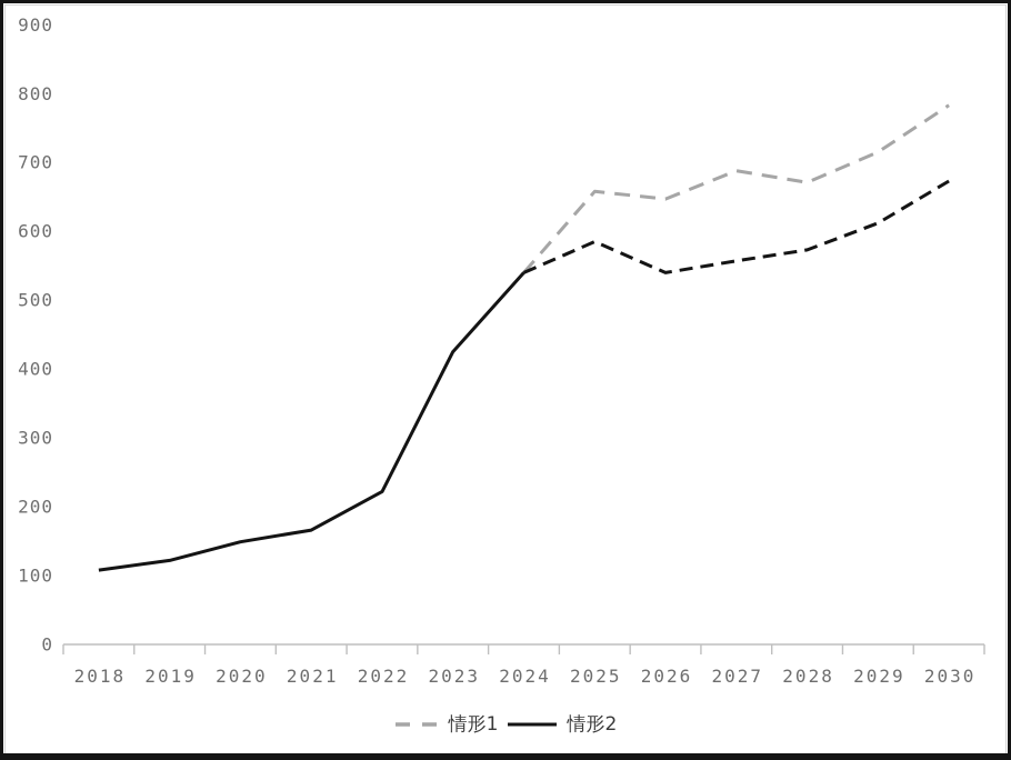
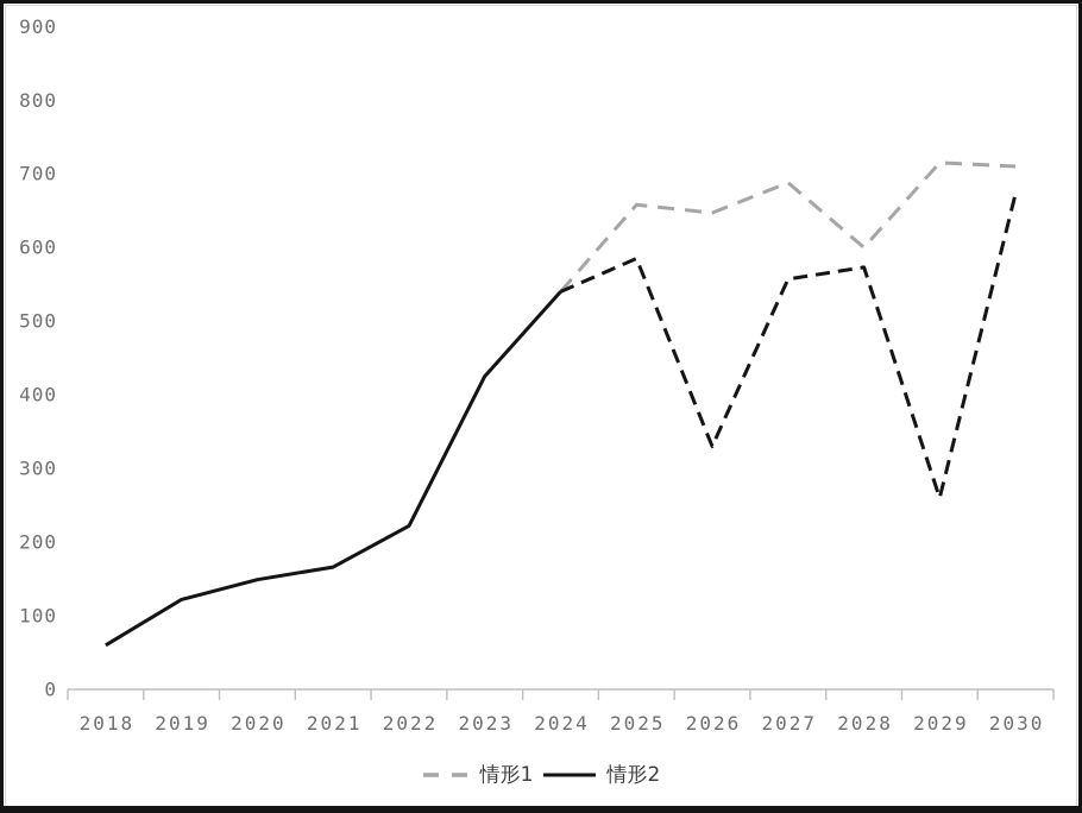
情形2/2018: 110 -> 60
情形2/2026: 540 -> 330
情形1/2028: 670 -> 600
情形2/2029: 610 -> 260
情形1/2030: 780 -> 710
